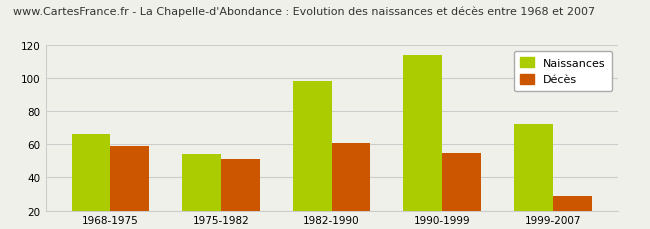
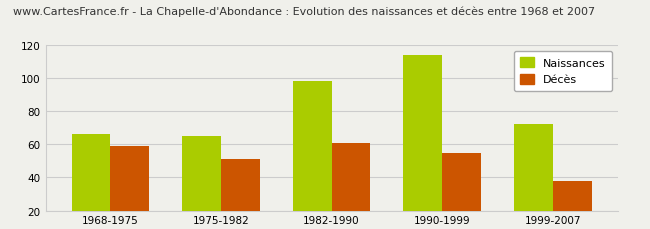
Naissances/1975-1982: 54 -> 65
Décès/1999-2007: 29 -> 38
